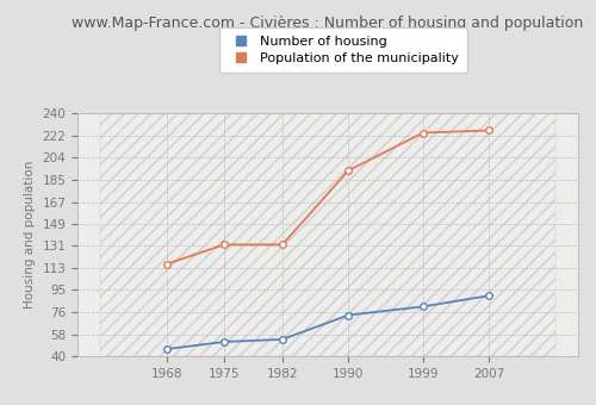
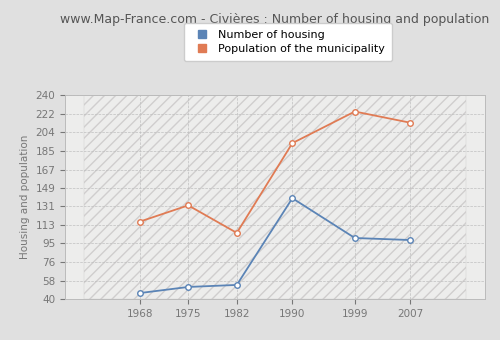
Population of the municipality/1982: 132 -> 105
Number of housing/1990: 74 -> 139
Number of housing/1999: 81 -> 100
Number of housing/2007: 90 -> 98
Population of the municipality/2007: 226 -> 213
